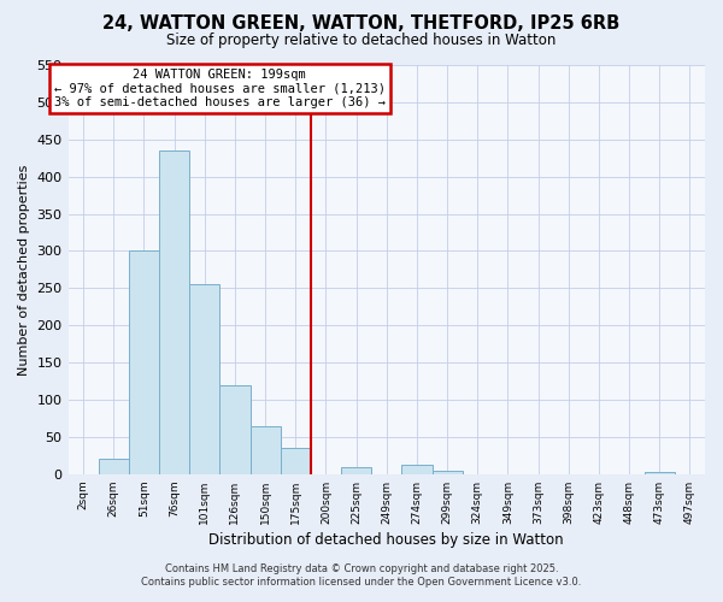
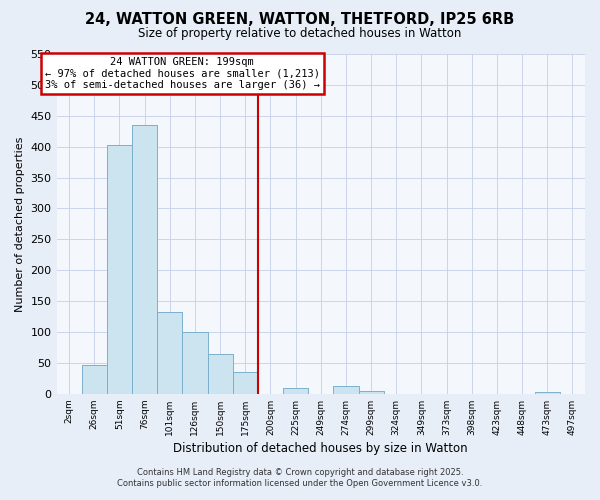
26sqm: 20 -> 46
51sqm: 300 -> 402
101sqm: 255 -> 132
126sqm: 120 -> 100
